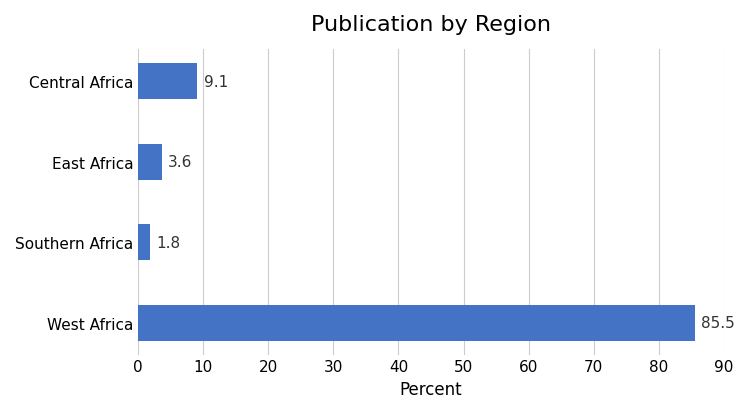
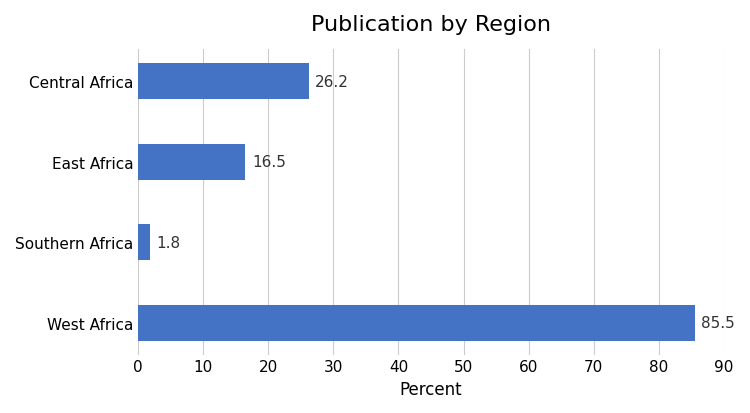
Central Africa: 9.1 -> 26.2
East Africa: 3.6 -> 16.5
